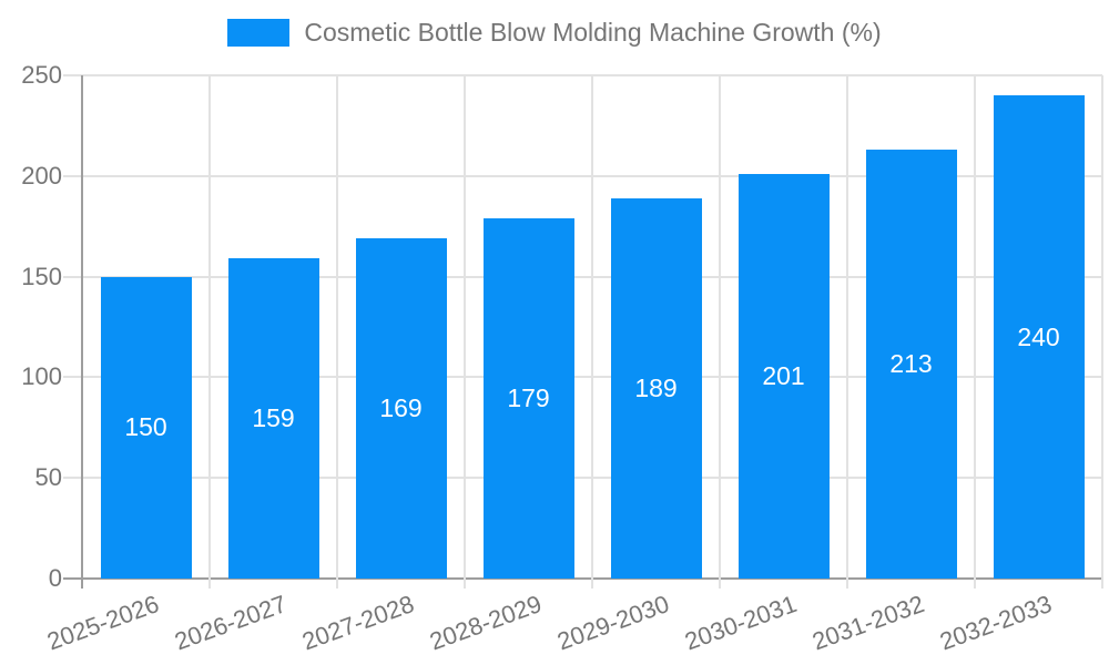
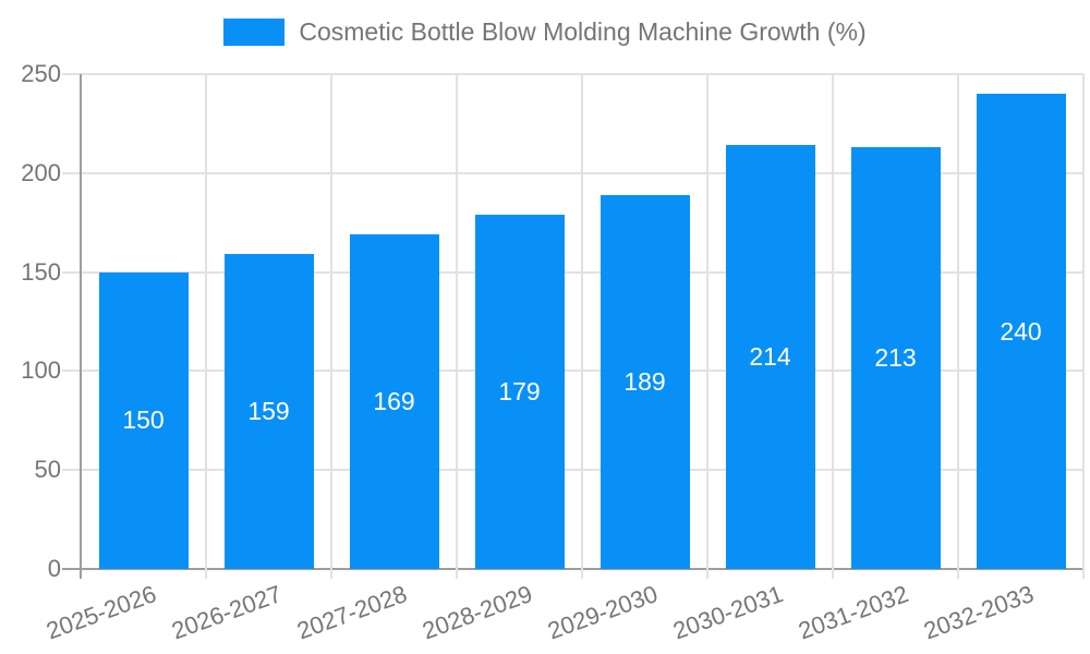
2030-2031: 201 -> 214
